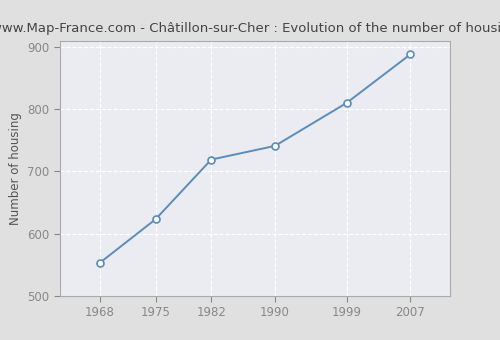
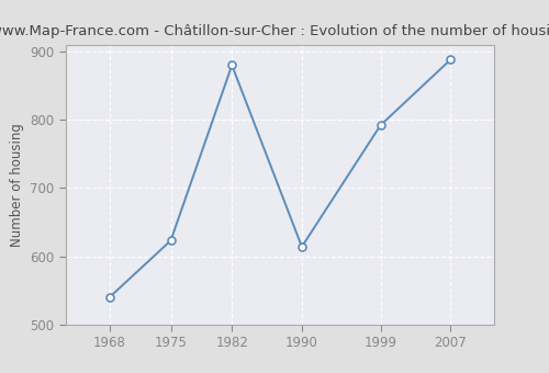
1968: 553 -> 540
1982: 719 -> 880
1990: 741 -> 614
1999: 810 -> 792
